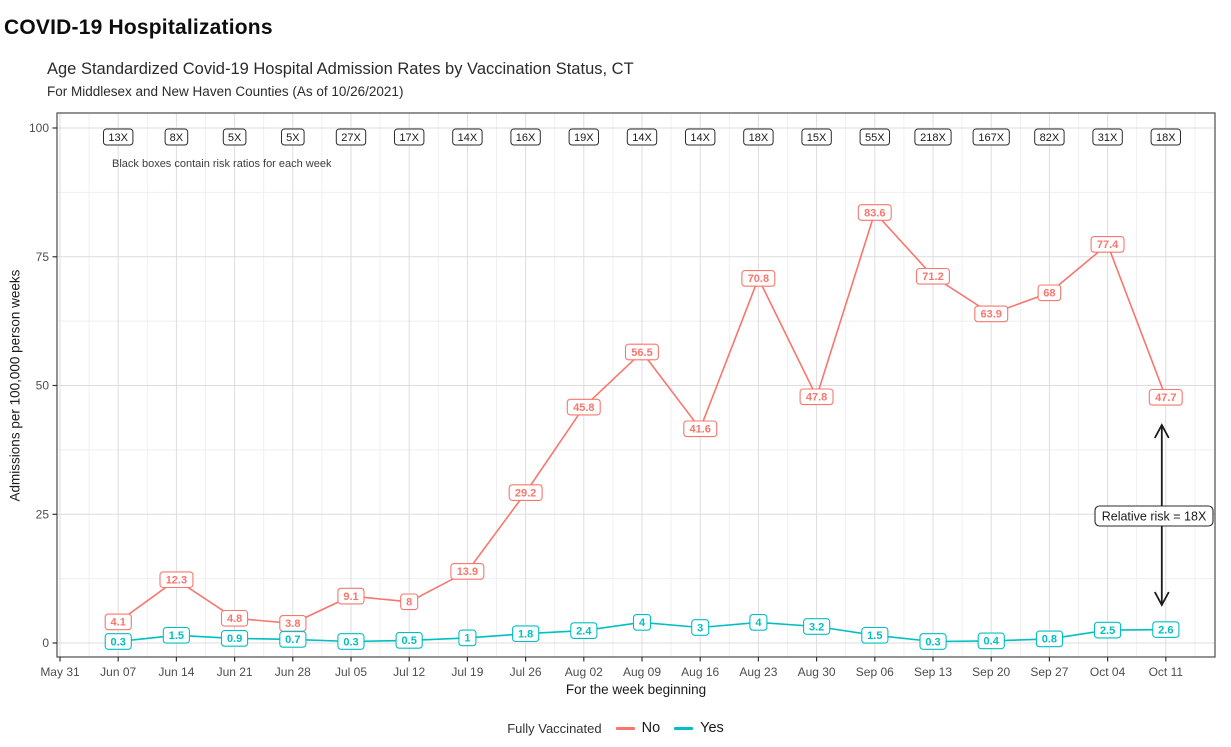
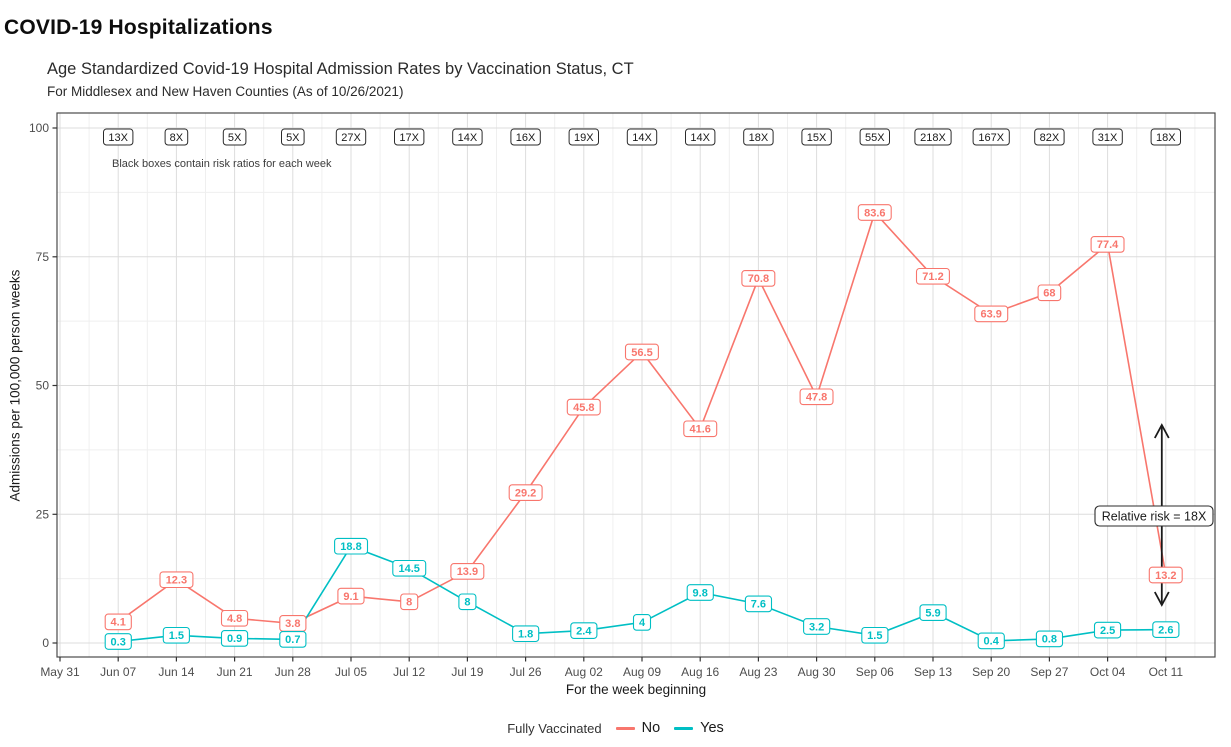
Yes/Jul 05: 0.3 -> 18.8
Yes/Jul 12: 0.5 -> 14.5
Yes/Jul 19: 1 -> 8
Yes/Aug 16: 3 -> 9.8
Yes/Aug 23: 4 -> 7.6
Yes/Sep 13: 0.3 -> 5.9
No/Oct 11: 47.7 -> 13.2
